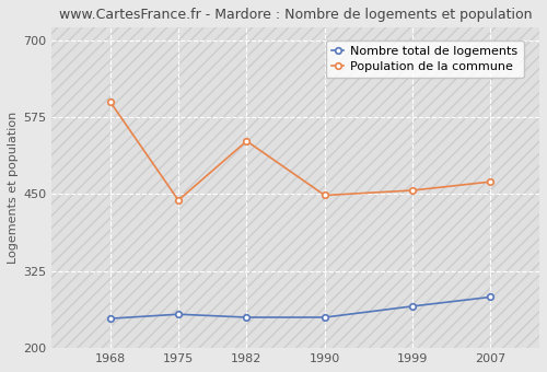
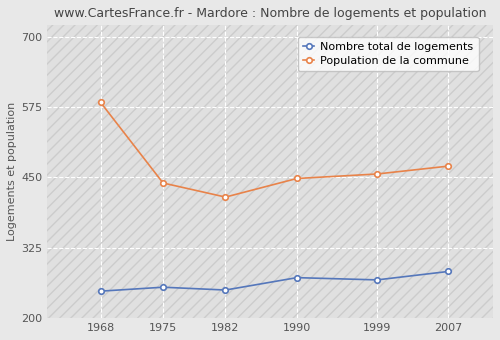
Population de la commune/1968: 600 -> 583
Population de la commune/1982: 536 -> 415
Nombre total de logements/1990: 250 -> 272
